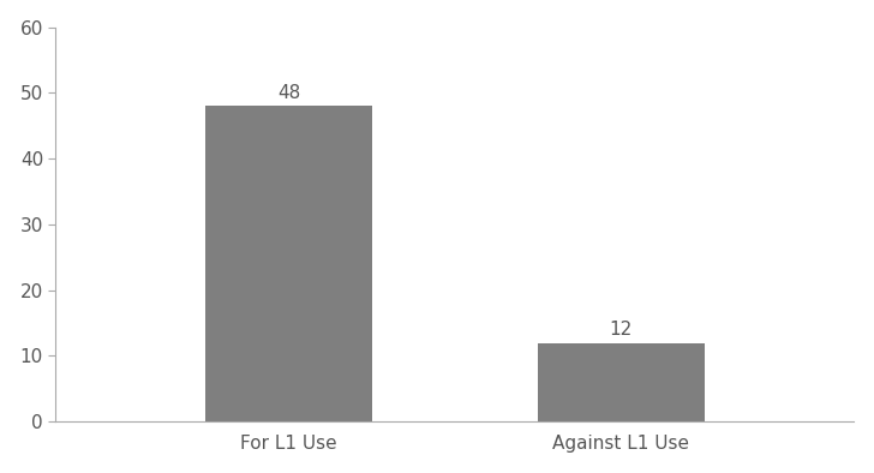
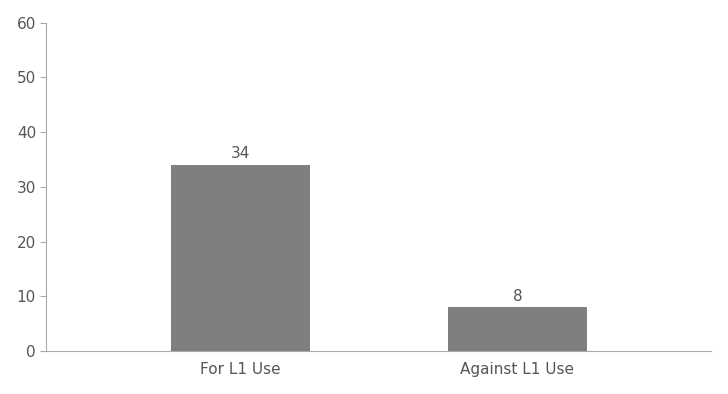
For L1 Use: 48 -> 34
Against L1 Use: 12 -> 8
